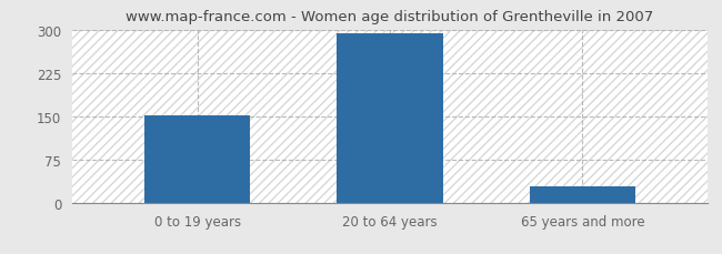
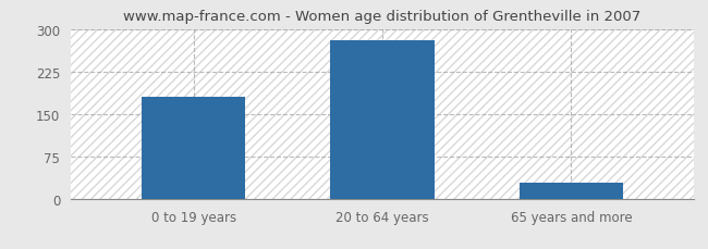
0 to 19 years: 151 -> 180
20 to 64 years: 293 -> 280
